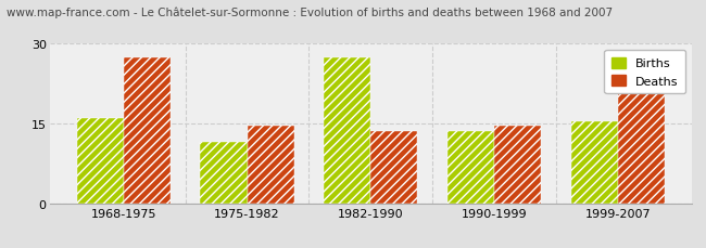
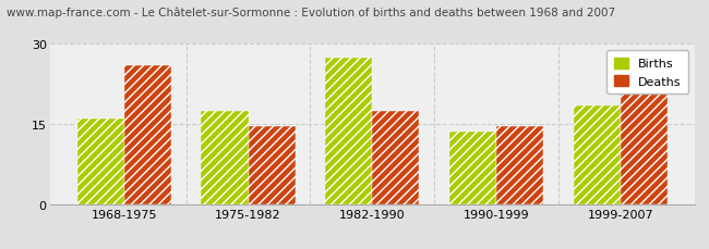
Deaths/1968-1975: 27.5 -> 26.0
Births/1975-1982: 11.5 -> 17.5
Deaths/1982-1990: 13.5 -> 17.5
Births/1999-2007: 15.5 -> 18.5
